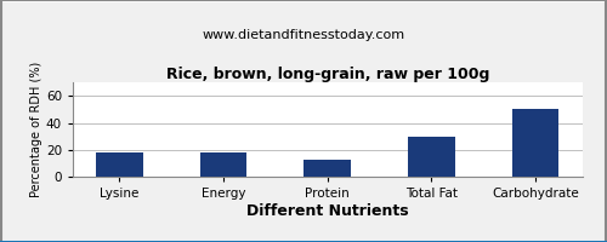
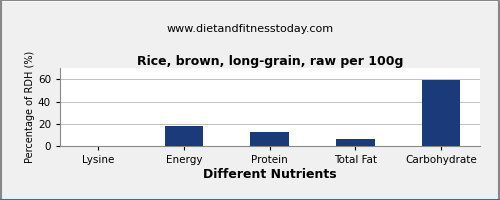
Lysine: 18 -> 0
Total Fat: 30 -> 6
Carbohydrate: 50 -> 60
